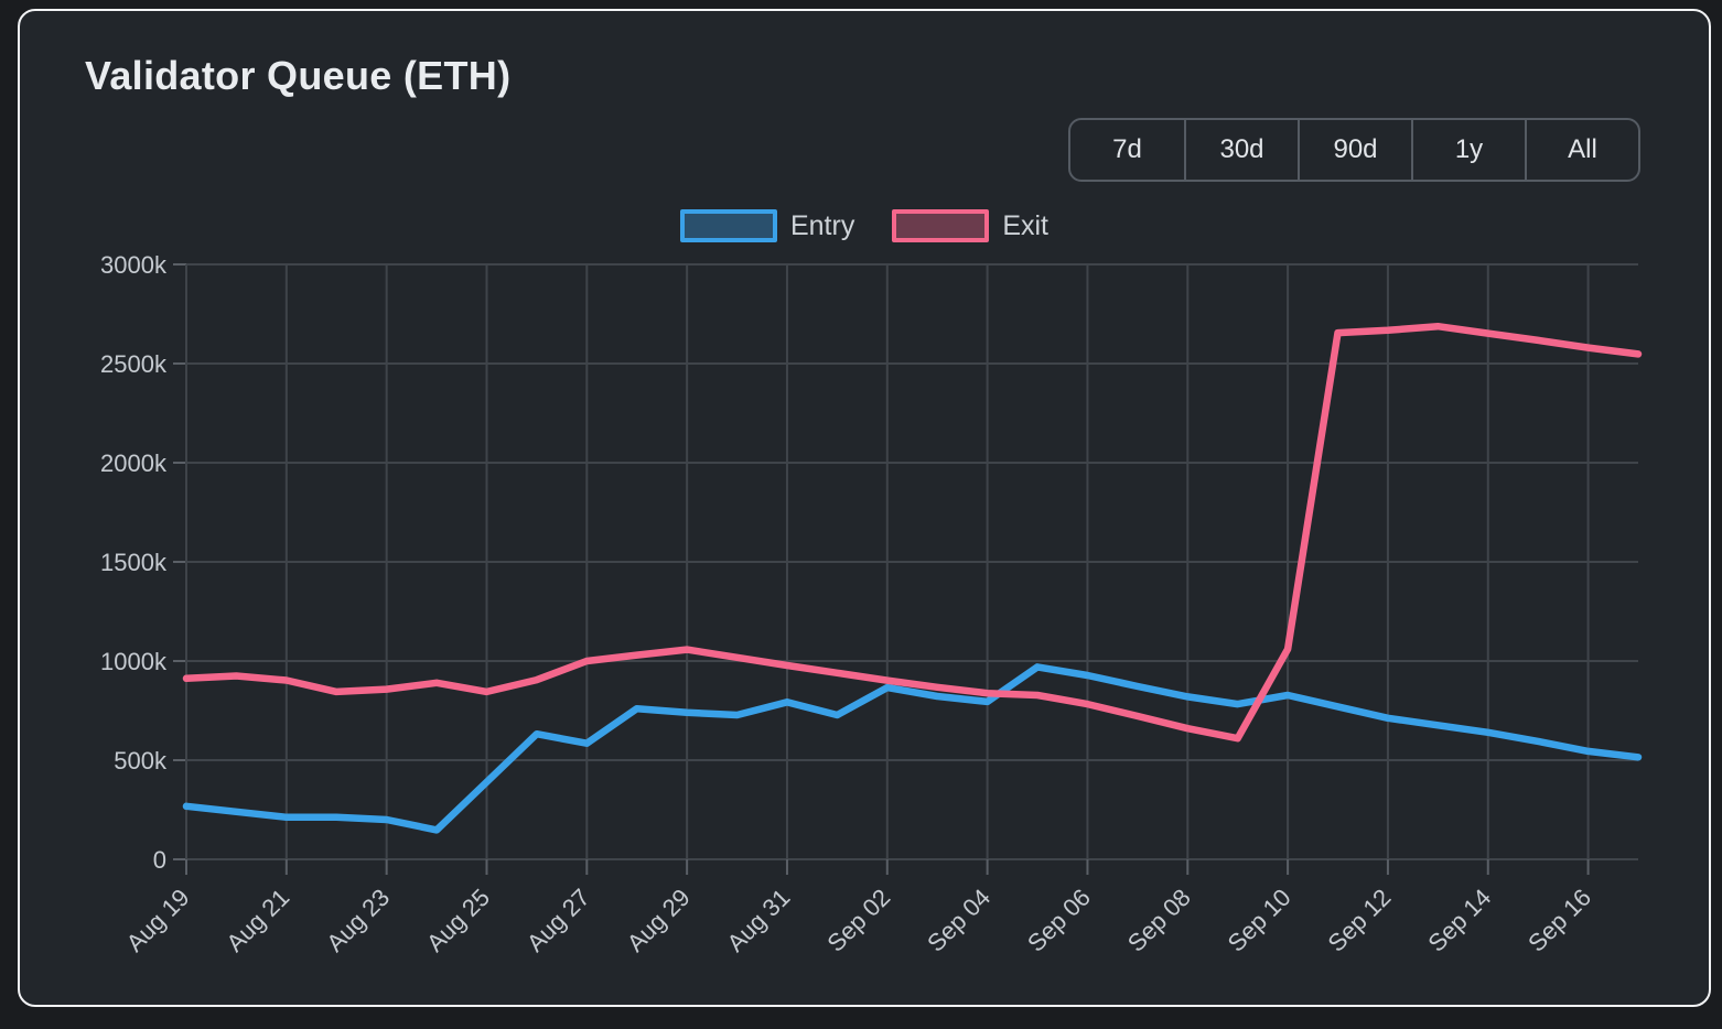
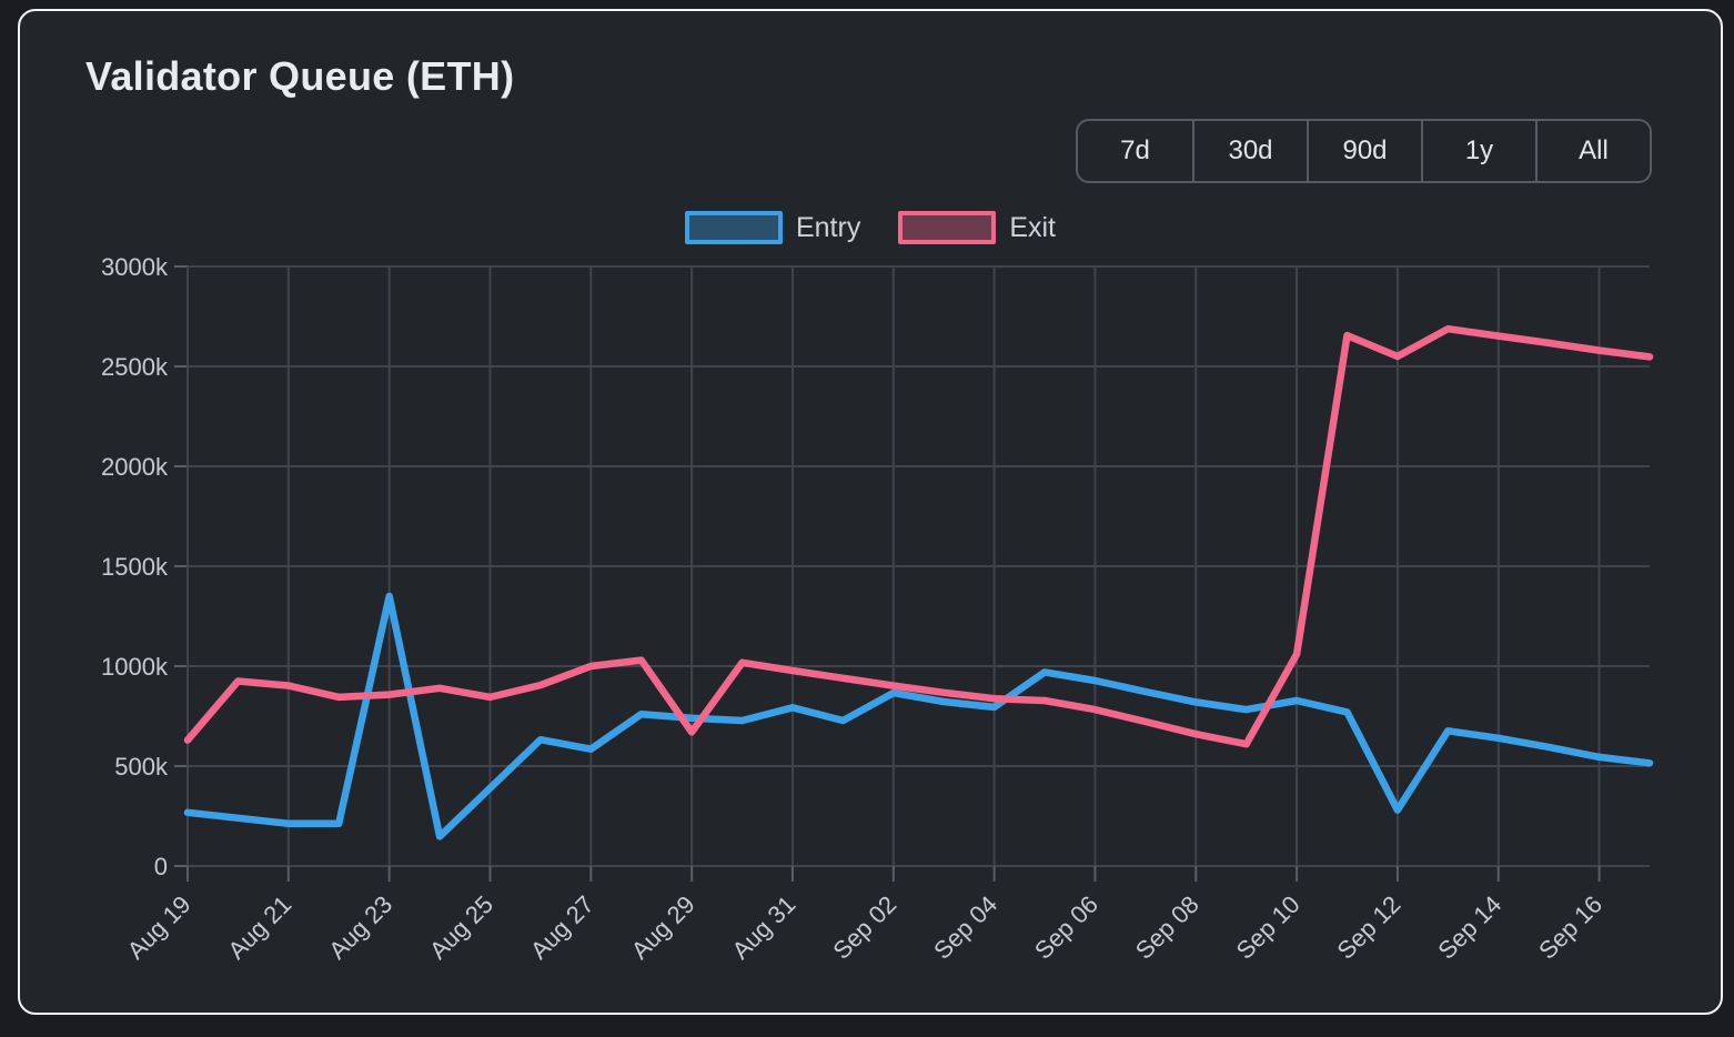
Exit/Aug 19: 910k -> 630k
Entry/Aug 23: 200k -> 1350k
Exit/Aug 29: 1060k -> 670k
Entry/Sep 12: 710k -> 280k
Exit/Sep 12: 2670k -> 2550k
